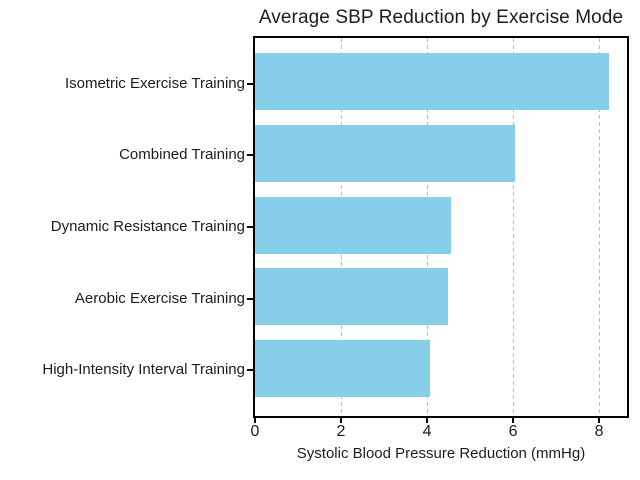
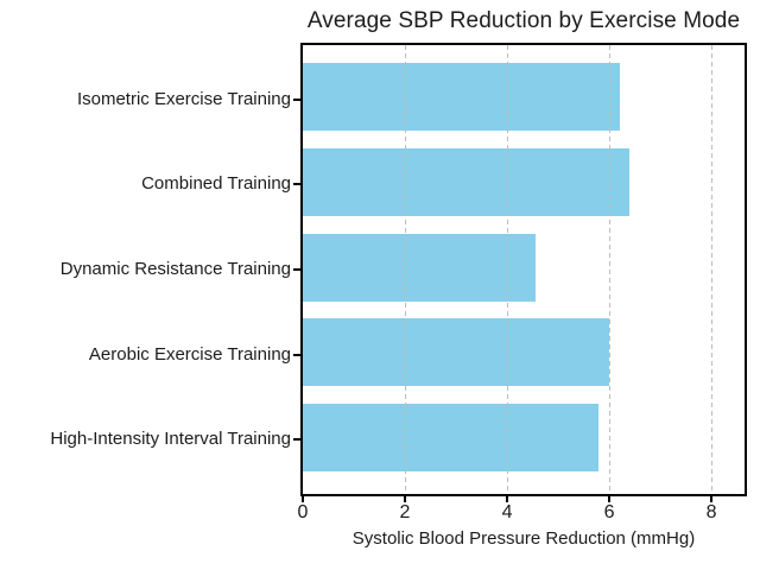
Isometric Exercise Training: 8.2 -> 6.2
Combined Training: 6.0 -> 6.4
Aerobic Exercise Training: 4.5 -> 6.0
High-Intensity Interval Training: 4.1 -> 5.8
